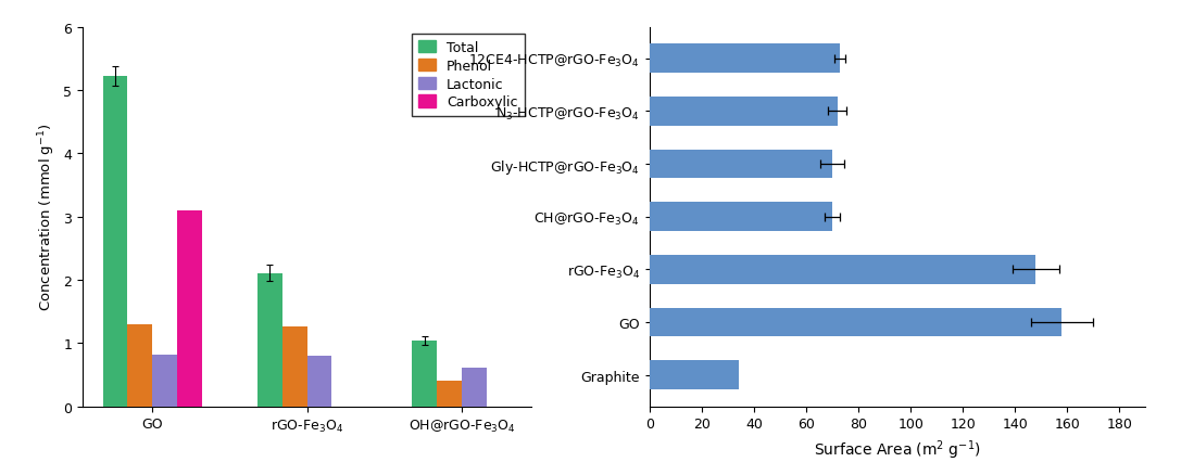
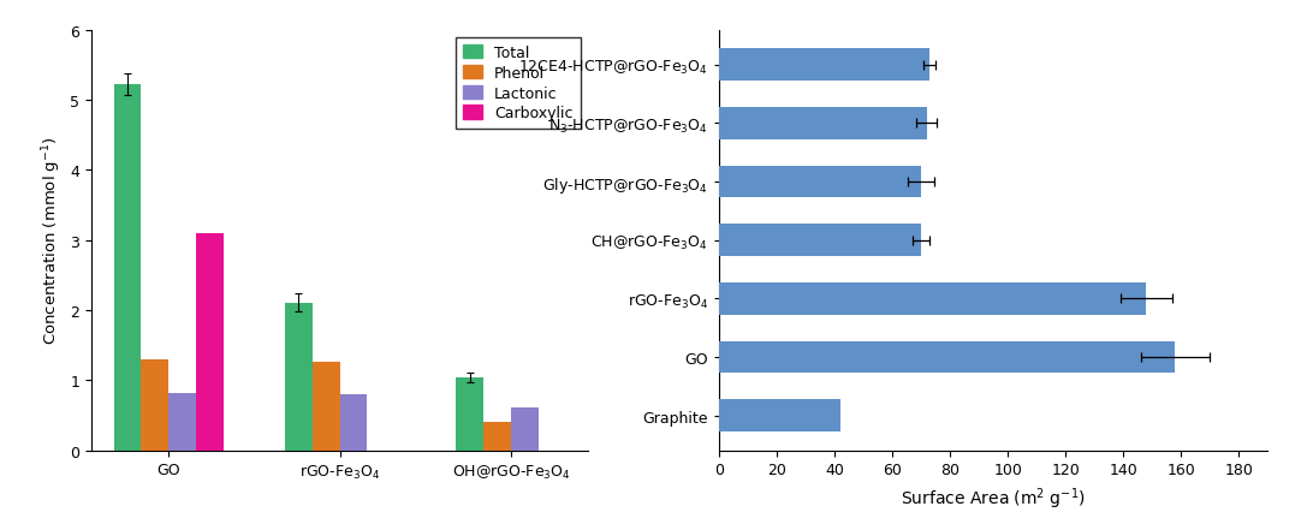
Graphite: 34 -> 42
